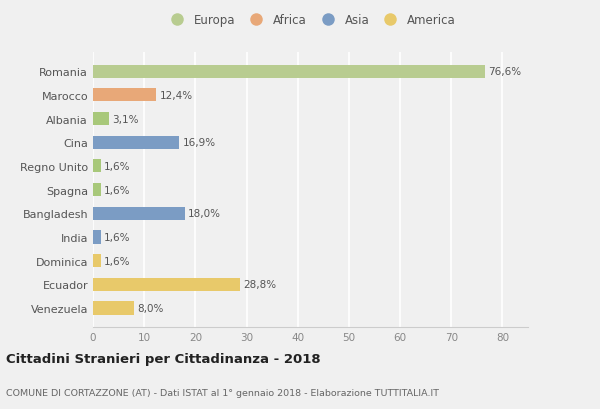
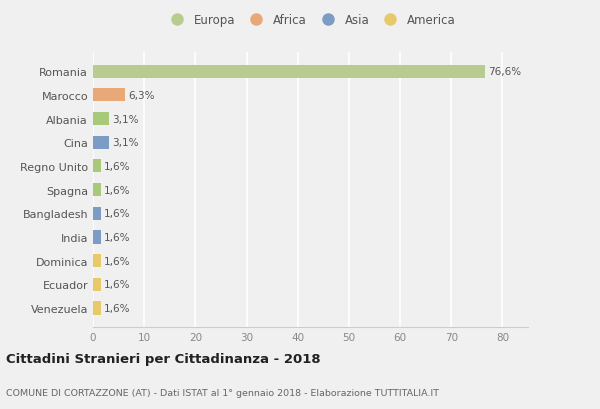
Marocco: 12,4% -> 6,3%
Cina: 16,9% -> 3,1%
Bangladesh: 18,0% -> 1,6%
Ecuador: 28,8% -> 1,6%
Venezuela: 8,0% -> 1,6%
